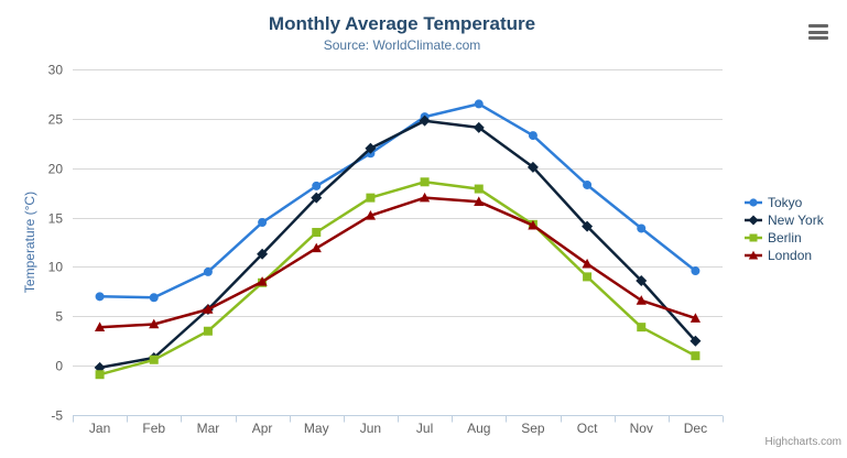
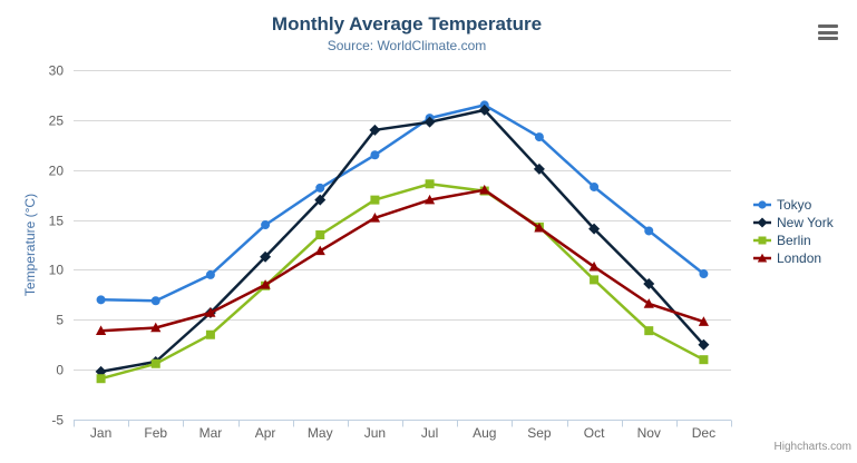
New York/Jun: 22 -> 24
New York/Aug: 24 -> 26
London/Aug: 17 -> 18
